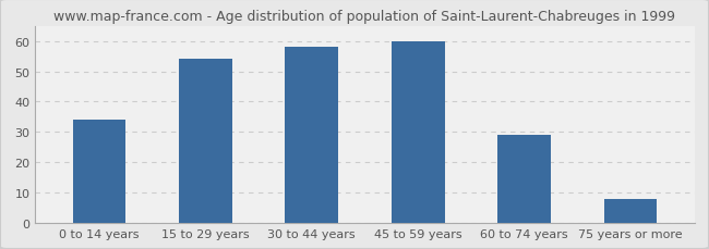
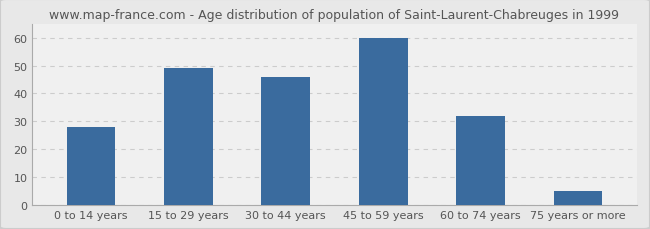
0 to 14 years: 34 -> 28
15 to 29 years: 54 -> 49
30 to 44 years: 58 -> 46
60 to 74 years: 29 -> 32
75 years or more: 8 -> 5
